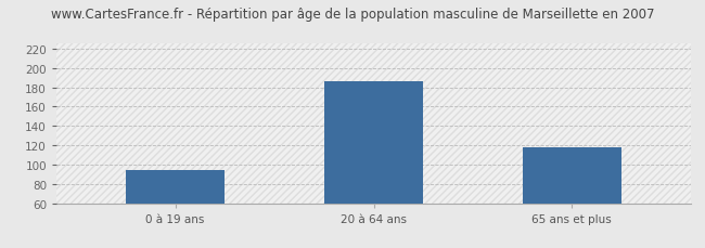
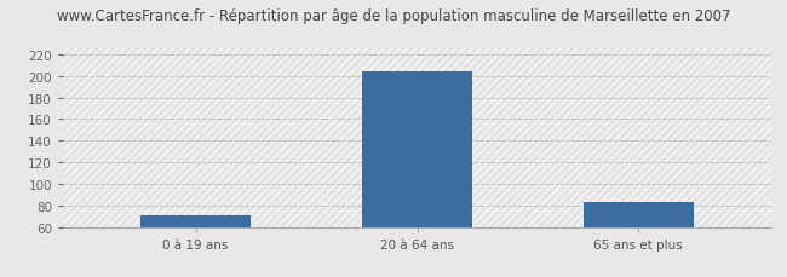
0 à 19 ans: 94 -> 71
20 à 64 ans: 186 -> 204
65 ans et plus: 118 -> 83
